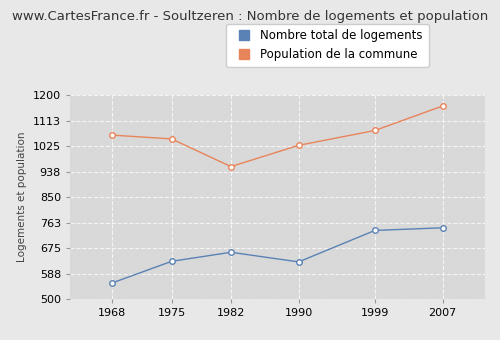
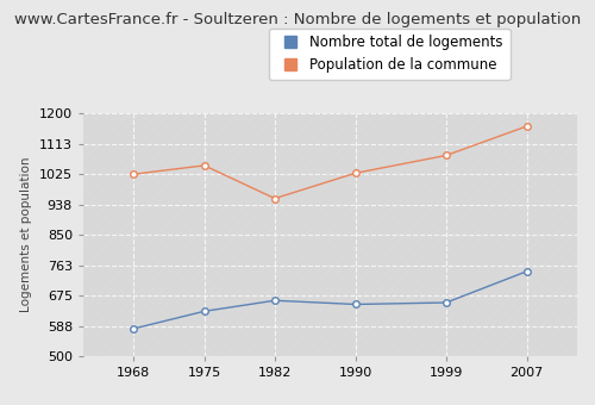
Nombre total de logements/1968: 556 -> 580
Population de la commune/1968: 1063 -> 1025
Nombre total de logements/1990: 628 -> 650
Nombre total de logements/1999: 736 -> 655
